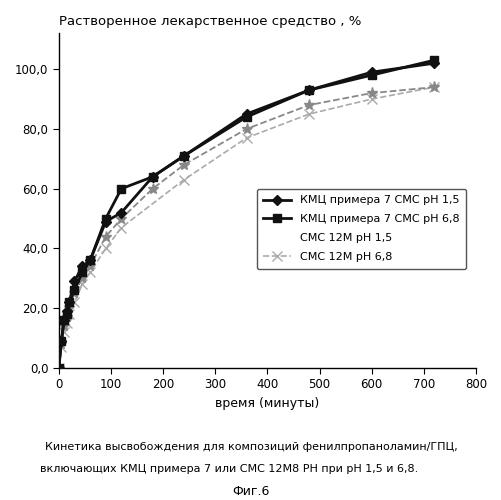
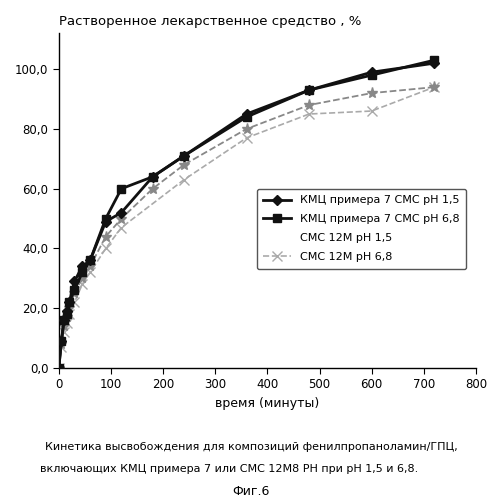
СМС 12M pH 6,8/600: 90 -> 86
